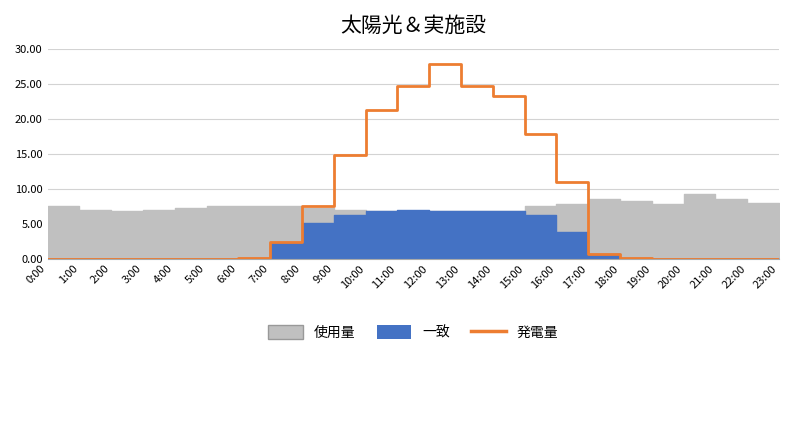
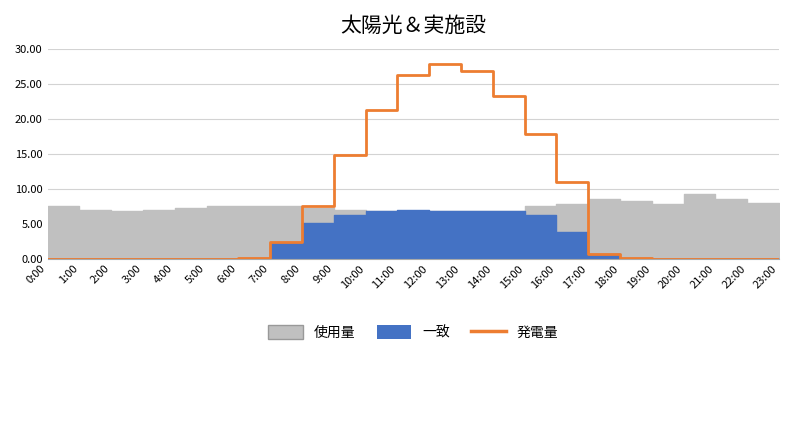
発電量/11:00: 24.6 -> 26.2
発電量/13:00: 24.6 -> 26.8
